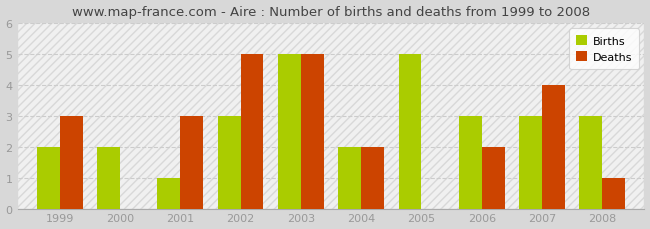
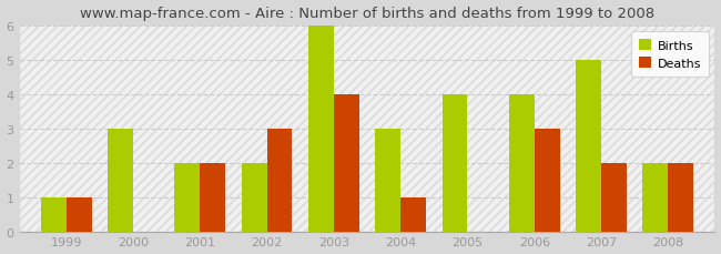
Births/1999: 2 -> 1
Deaths/1999: 3 -> 1
Births/2000: 2 -> 3
Births/2001: 1 -> 2
Deaths/2001: 3 -> 2
Births/2002: 3 -> 2
Deaths/2002: 5 -> 3
Births/2003: 5 -> 6
Deaths/2003: 5 -> 4
Births/2004: 2 -> 3
Deaths/2004: 2 -> 1
Births/2005: 5 -> 4
Births/2006: 3 -> 4
Deaths/2006: 2 -> 3
Births/2007: 3 -> 5
Deaths/2007: 4 -> 2
Births/2008: 3 -> 2
Deaths/2008: 1 -> 2
